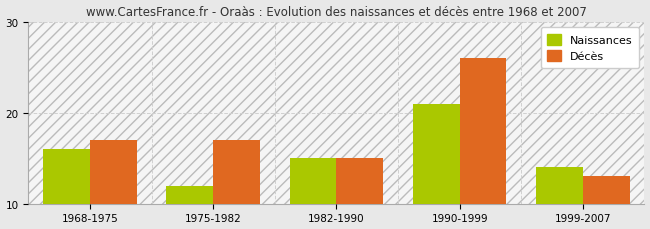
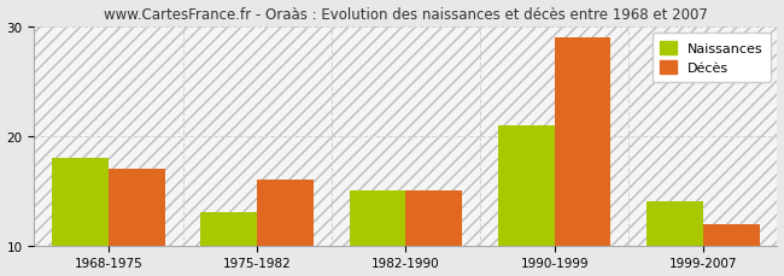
Naissances/1968-1975: 16 -> 18
Naissances/1975-1982: 12 -> 13
Décès/1975-1982: 17 -> 16
Décès/1990-1999: 26 -> 29
Décès/1999-2007: 13 -> 12
